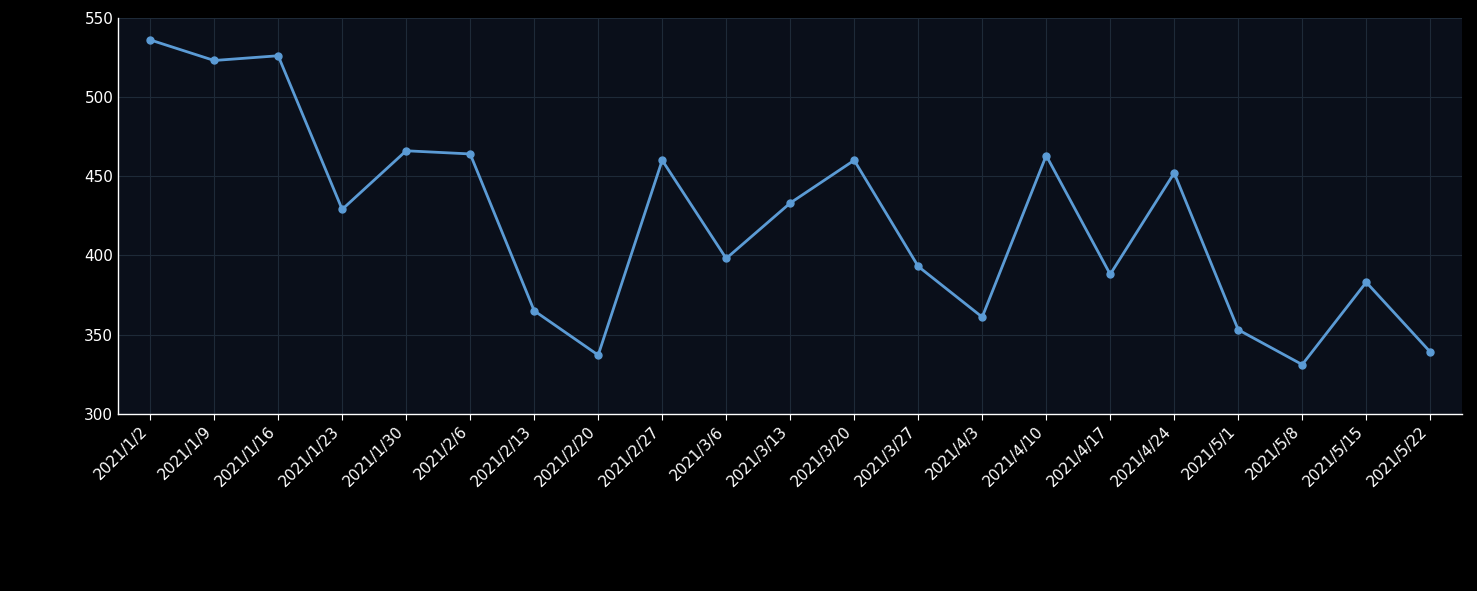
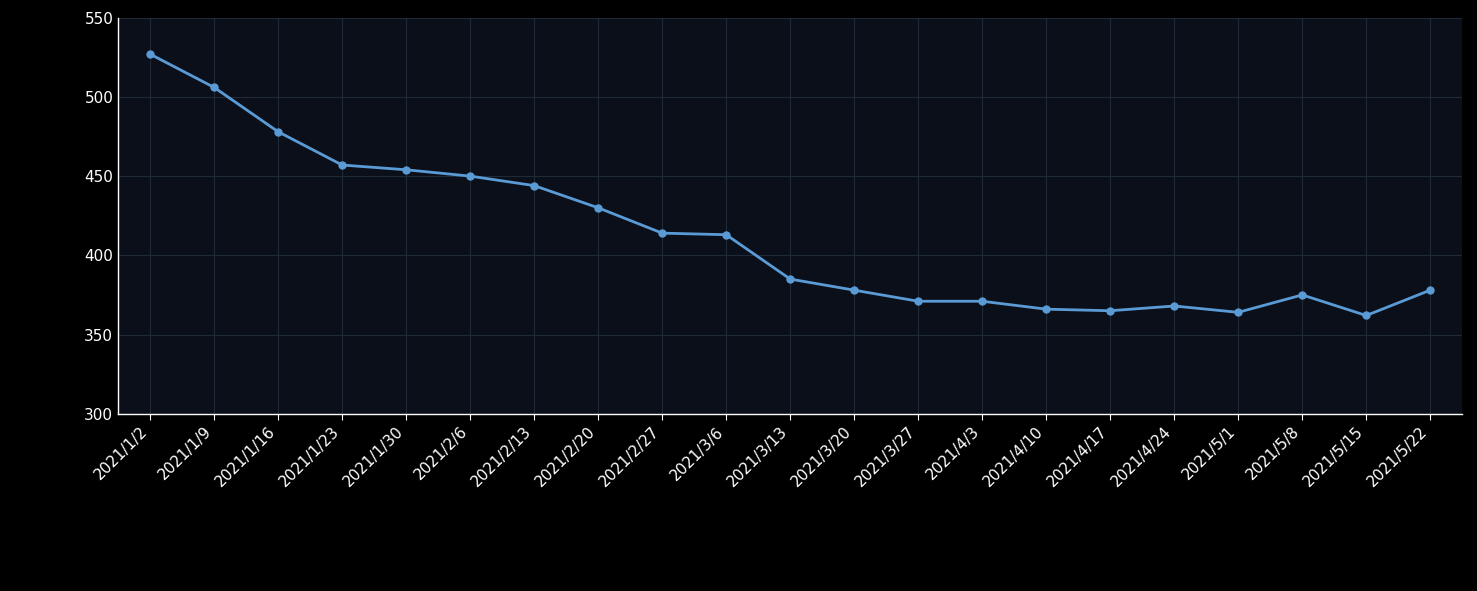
2021/1/2: 536 -> 527
2021/1/9: 523 -> 506
2021/1/16: 526 -> 478
2021/1/23: 429 -> 457
2021/1/30: 466 -> 454
2021/2/6: 464 -> 450
2021/2/13: 365 -> 444
2021/2/20: 337 -> 430
2021/2/27: 460 -> 414
2021/3/6: 398 -> 413
2021/3/13: 433 -> 385
2021/3/20: 460 -> 378
2021/3/27: 393 -> 371
2021/4/3: 361 -> 371
2021/4/10: 463 -> 366
2021/4/17: 388 -> 365
2021/4/24: 452 -> 368
2021/5/1: 353 -> 364
2021/5/8: 331 -> 375
2021/5/15: 383 -> 362
2021/5/22: 339 -> 378
